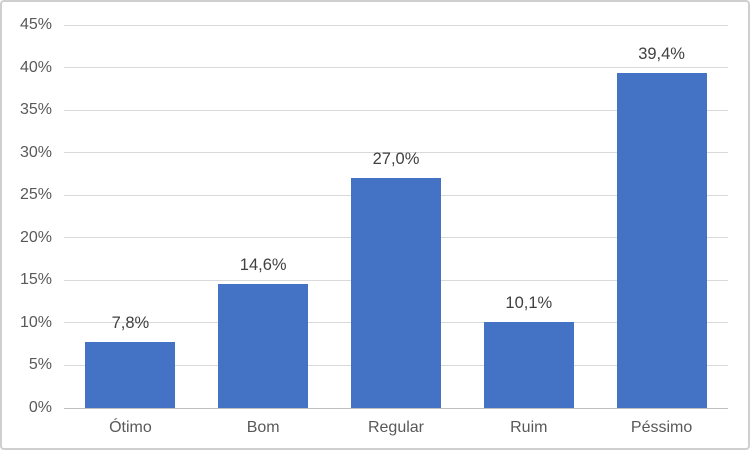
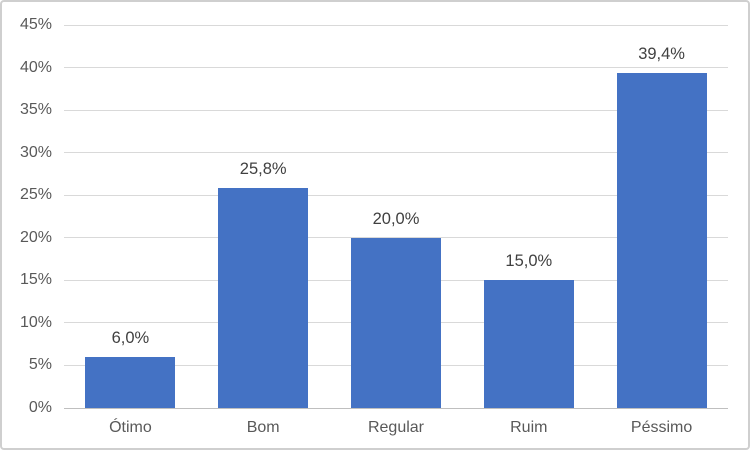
Ótimo: 7,8% -> 6,0%
Bom: 14,6% -> 25,8%
Regular: 27,0% -> 20,0%
Ruim: 10,1% -> 15,0%
